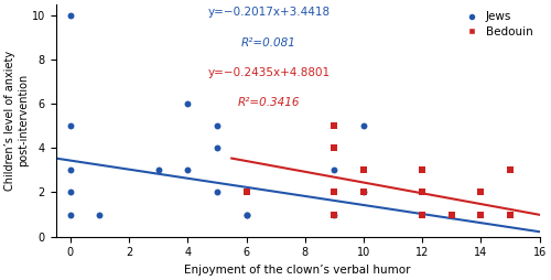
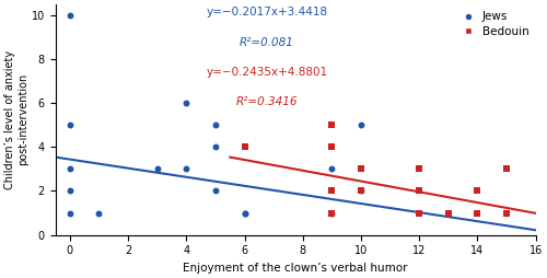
Bedouin/6: 2 -> 4
